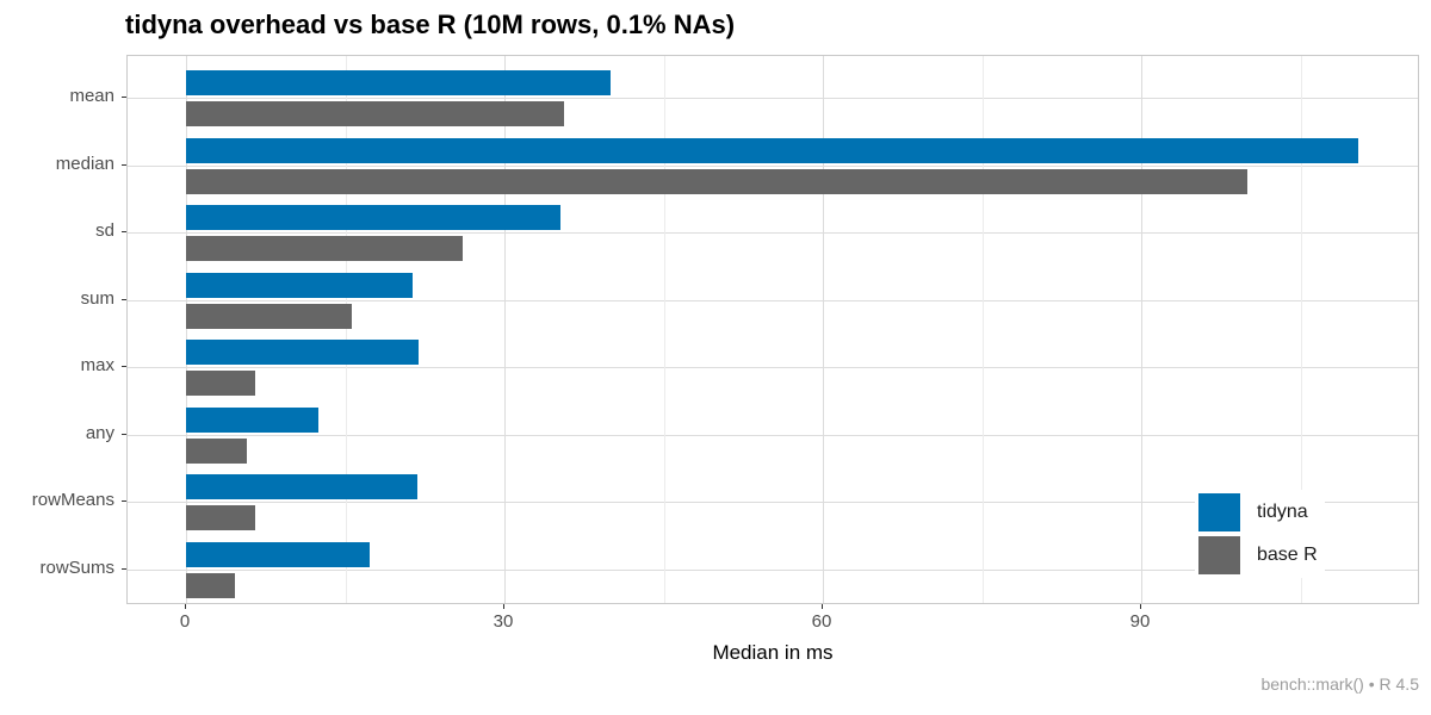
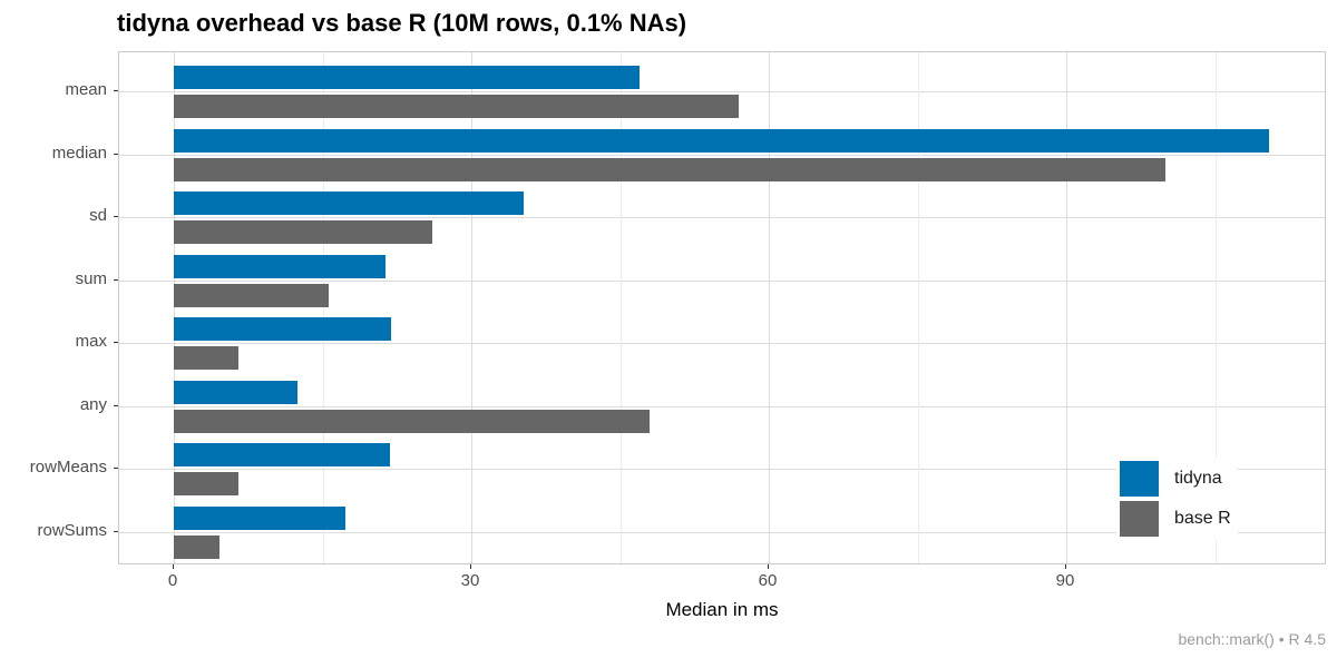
tidyna/mean: 40 -> 47
base R/mean: 36 -> 57
base R/any: 6 -> 48
